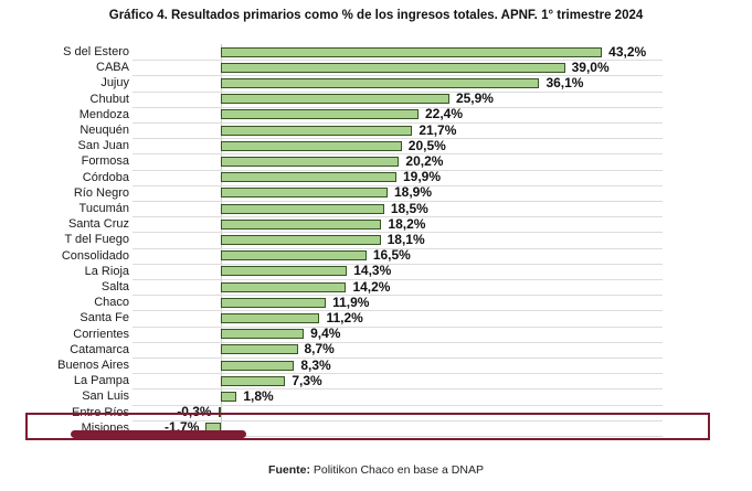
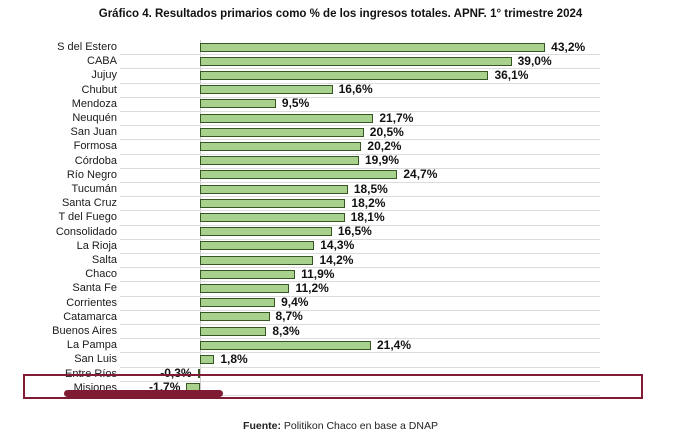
Chubut: 25,9% -> 16,6%
Mendoza: 22,4% -> 9,5%
Río Negro: 18,9% -> 24,7%
La Pampa: 7,3% -> 21,4%
